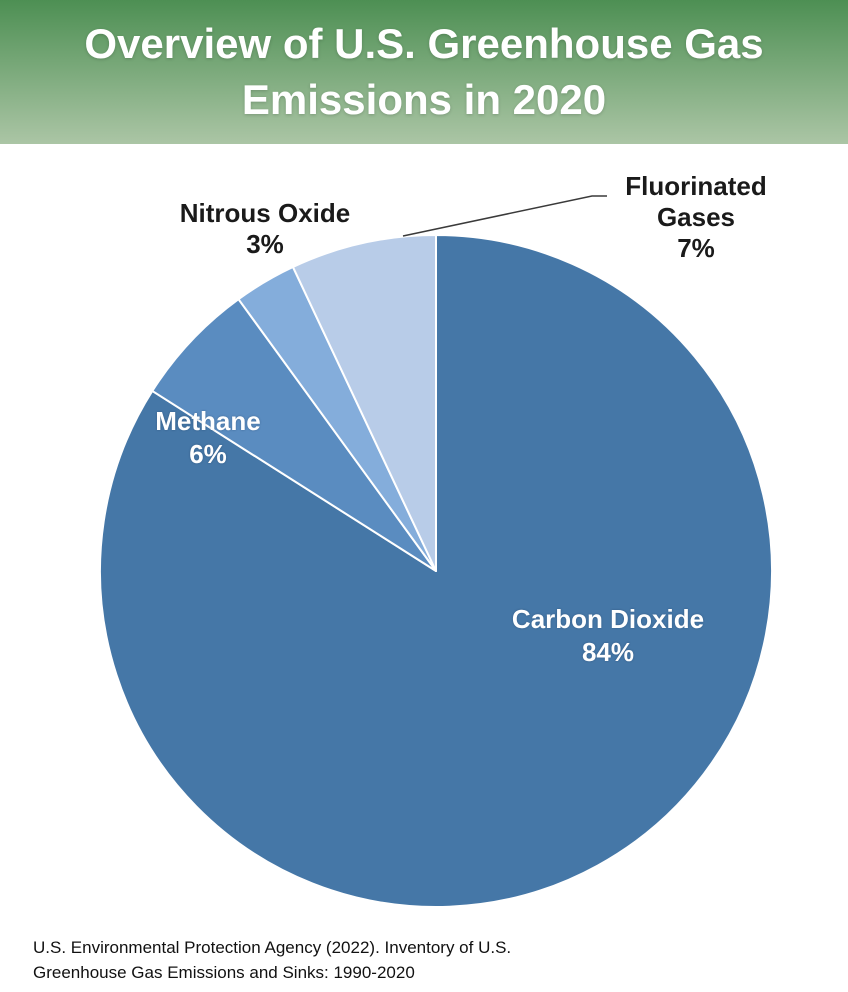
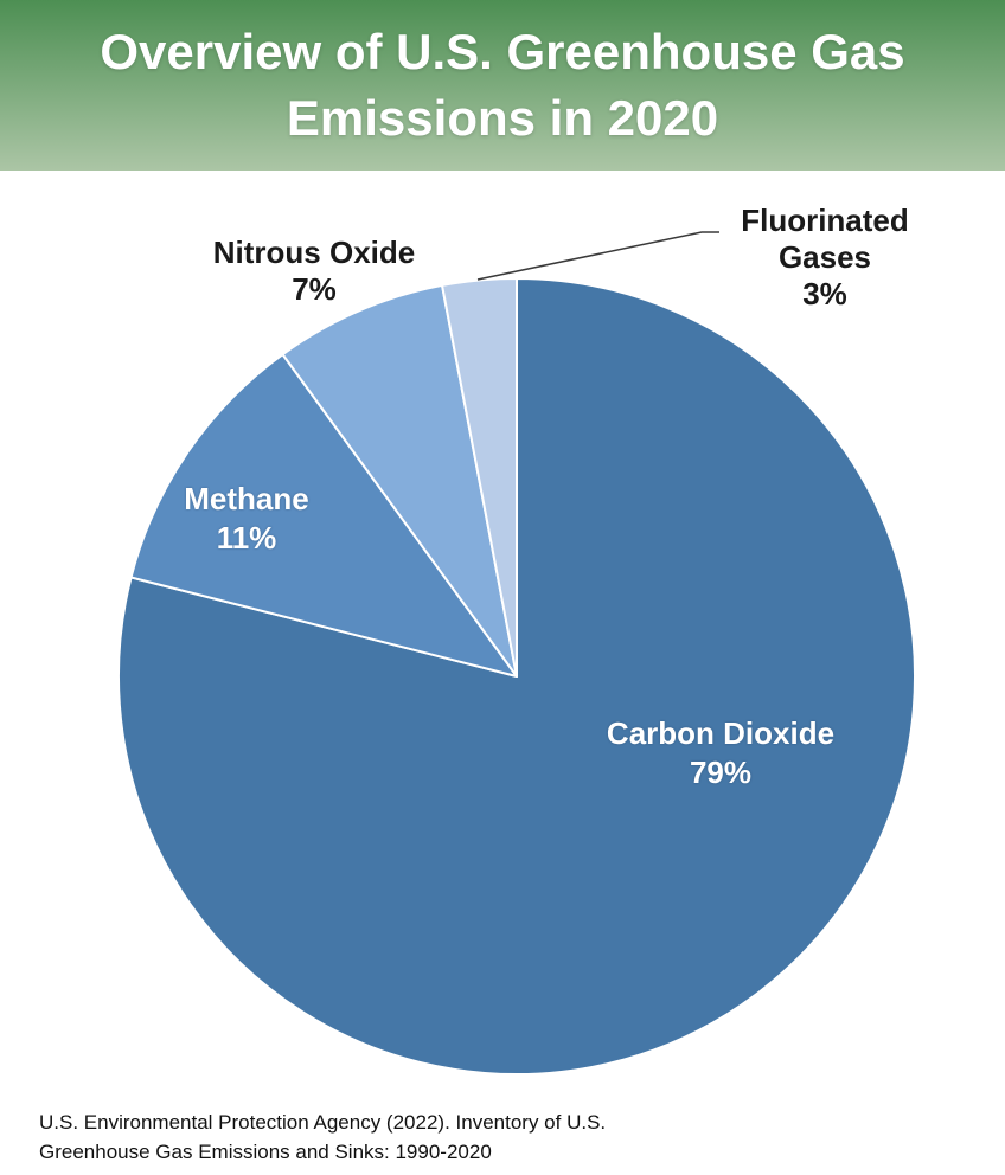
Carbon Dioxide: 84% -> 79%
Methane: 6% -> 11%
Nitrous Oxide: 3% -> 7%
Fluorinated Gases: 7% -> 3%
